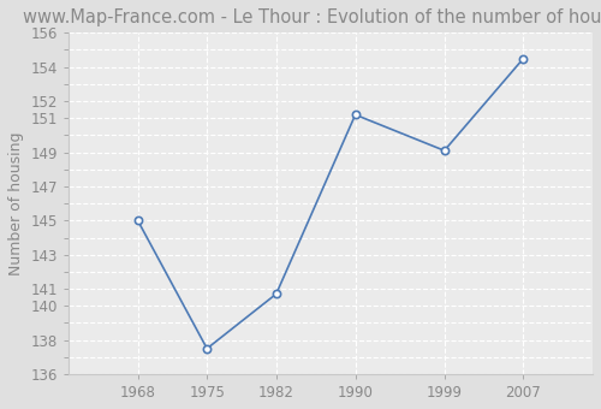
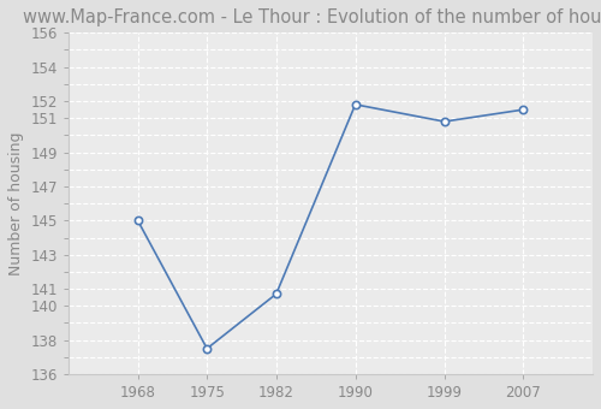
1990: 151.2 -> 151.8
1999: 149.1 -> 150.8
2007: 154.5 -> 151.5
